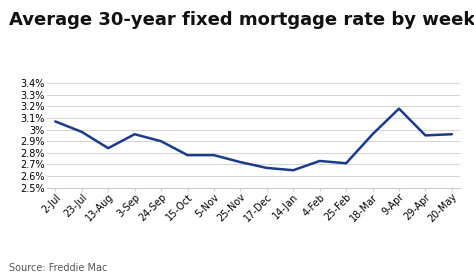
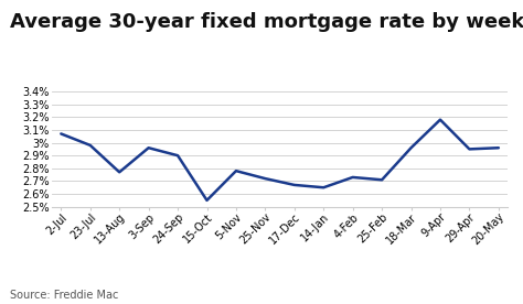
13-Aug: 2.84% -> 2.77%
15-Oct: 2.78% -> 2.55%
